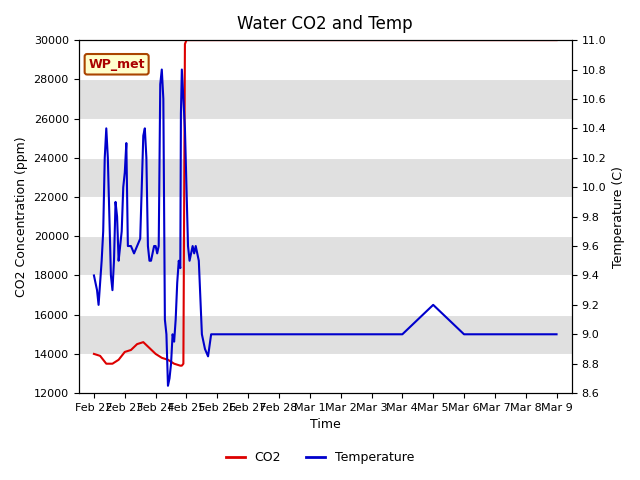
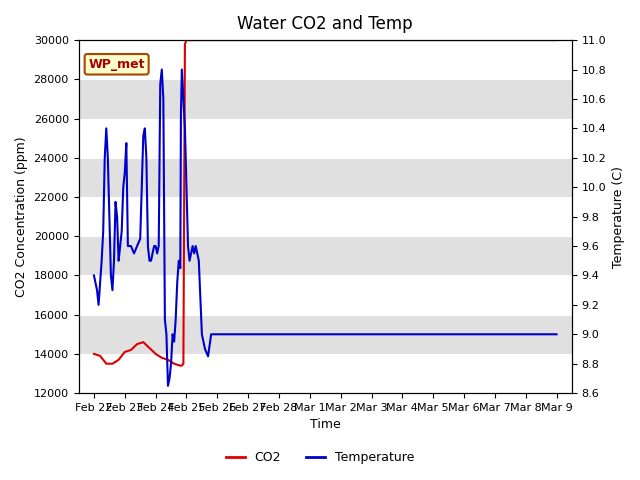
Temperature/Mar 5: 9.20 -> 9.00
